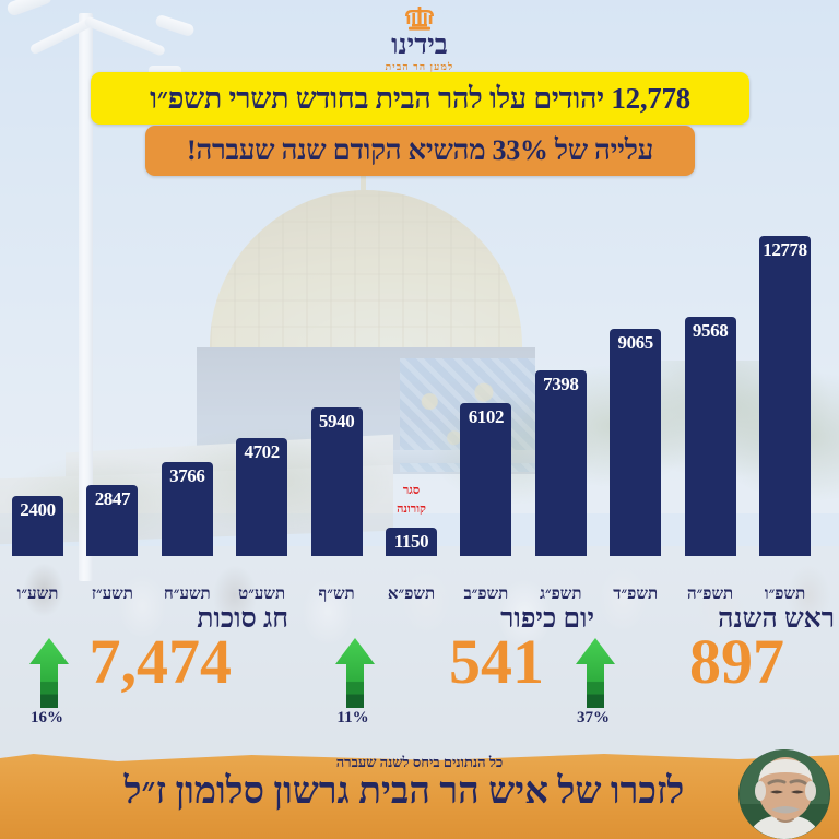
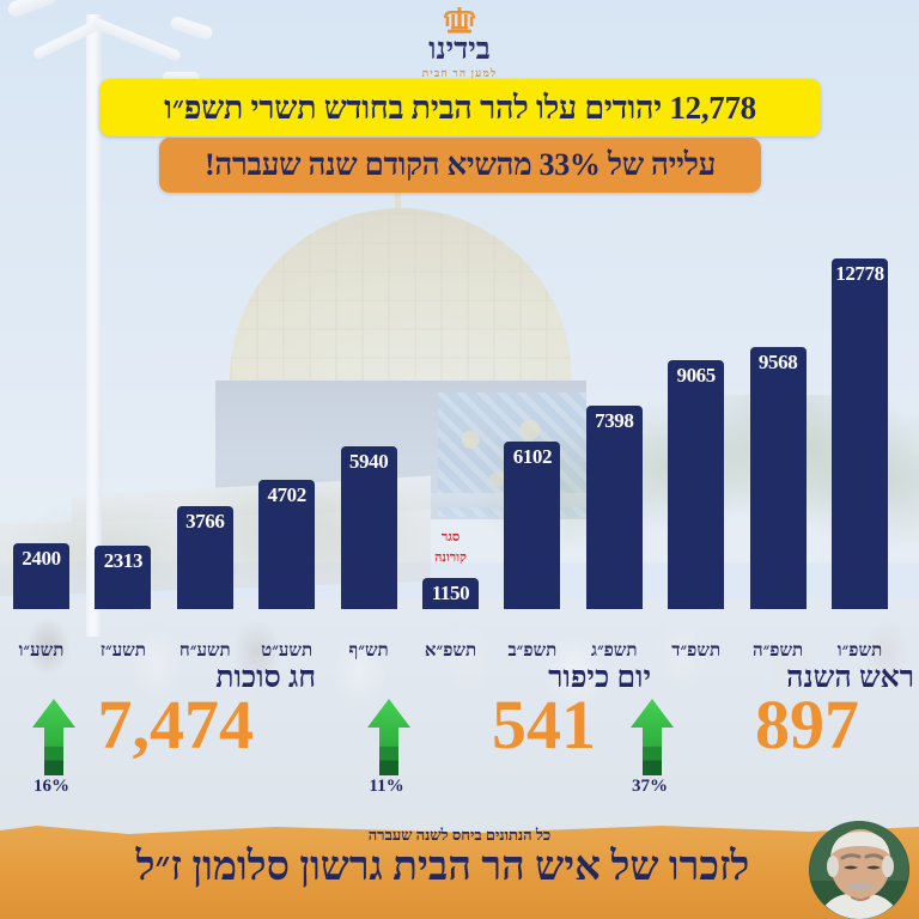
תשע״ז: 2847 -> 2313
